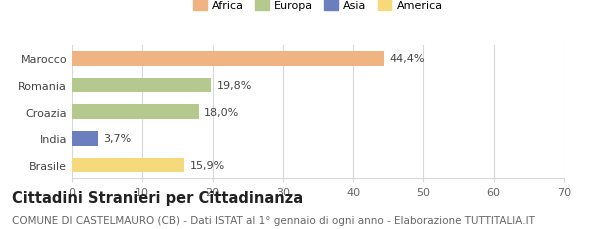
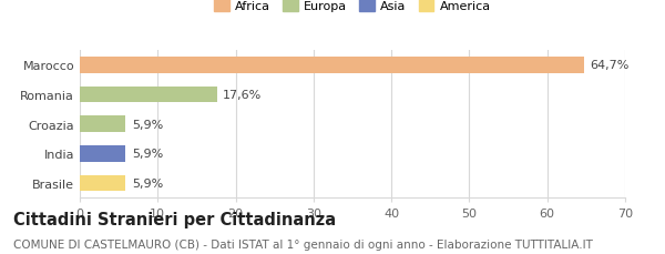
Marocco: 44,4% -> 64,7%
Romania: 19,8% -> 17,6%
Croazia: 18,0% -> 5,9%
India: 3,7% -> 5,9%
Brasile: 15,9% -> 5,9%
